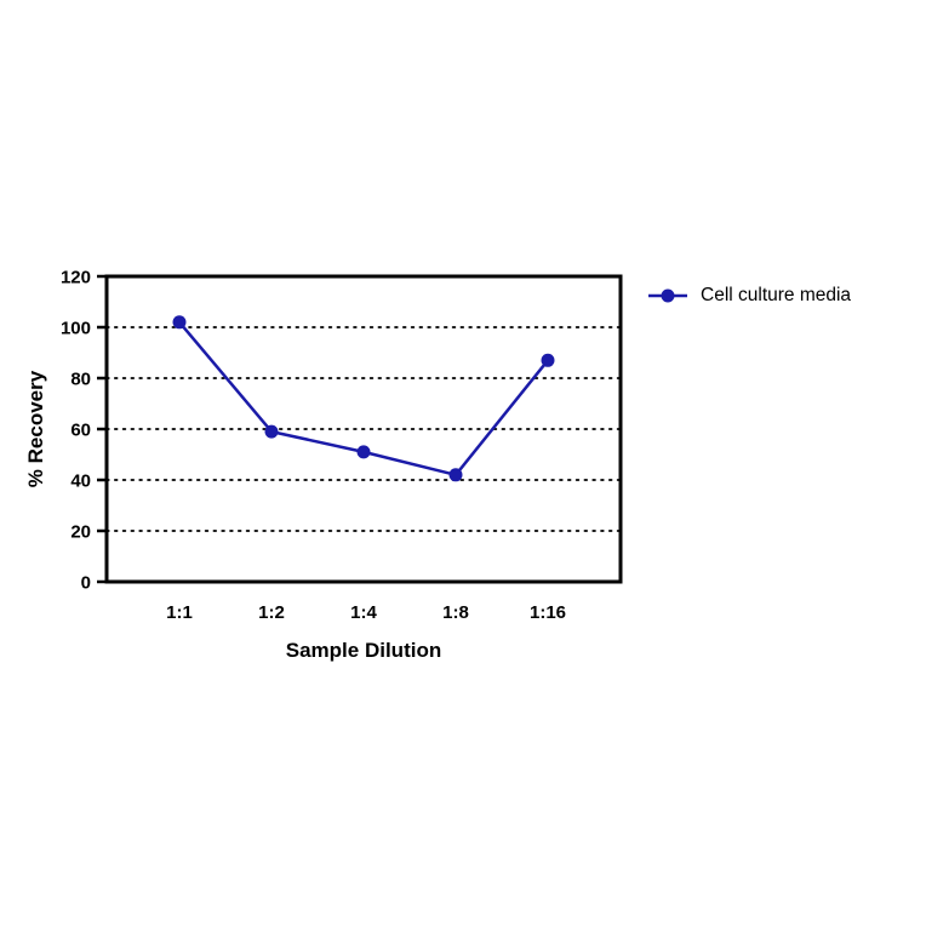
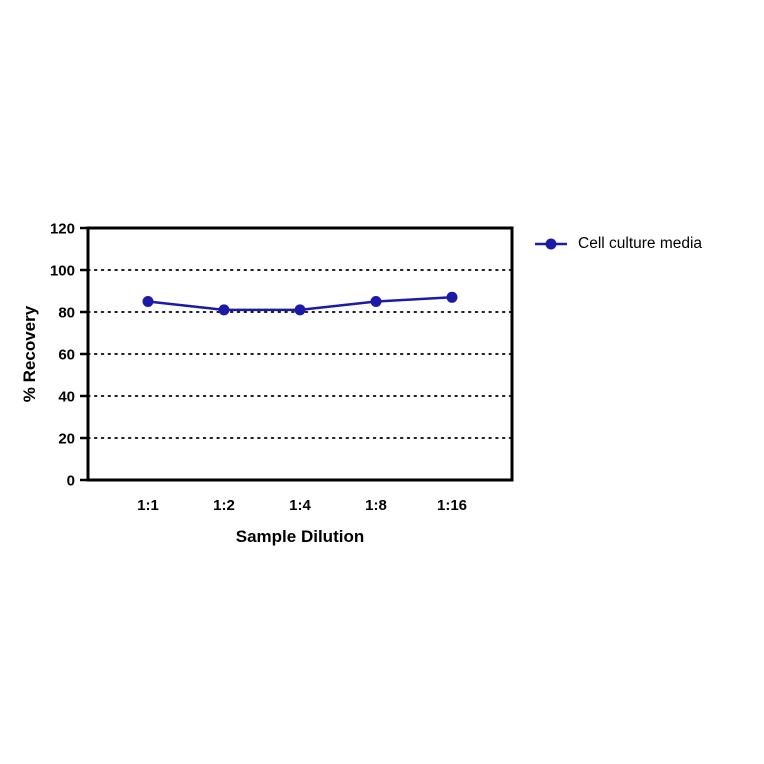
1:1: 102 -> 85
1:2: 59 -> 81
1:4: 51 -> 81
1:8: 42 -> 85
